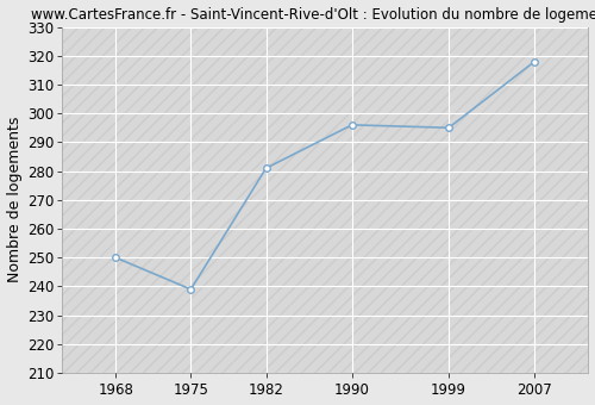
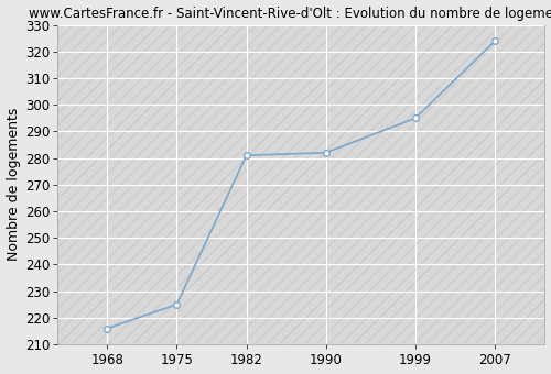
1968: 250 -> 216
1975: 239 -> 225
1990: 296 -> 282
2007: 318 -> 324
